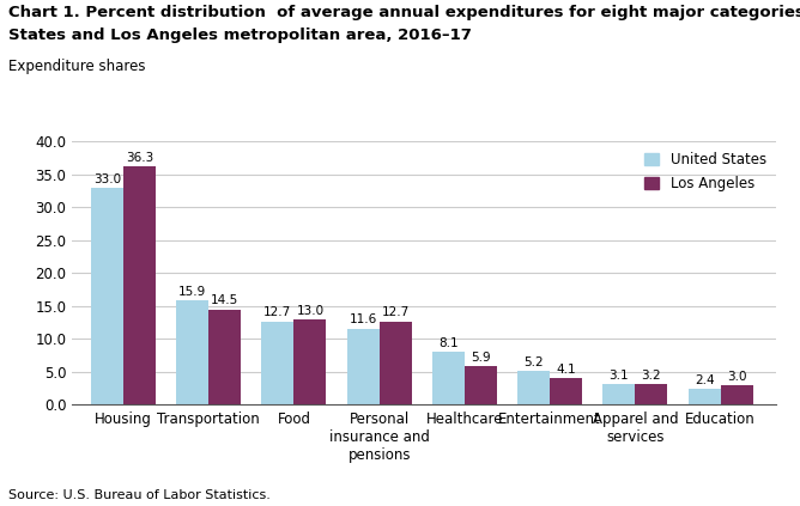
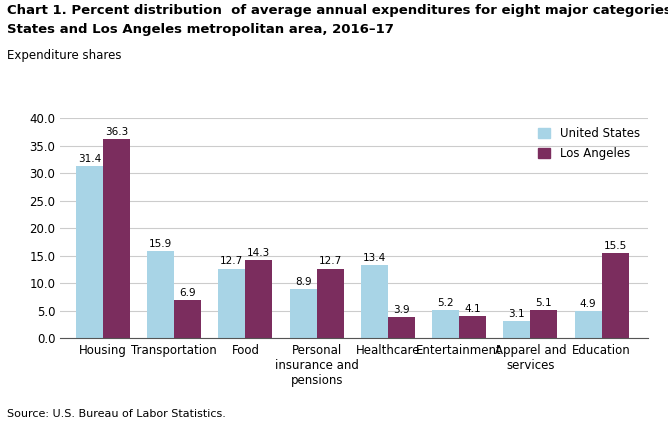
United States/Housing: 33.0 -> 31.4
Los Angeles/Transportation: 14.5 -> 6.9
Los Angeles/Food: 13.0 -> 14.3
United States/Personal insurance and pensions: 11.6 -> 8.9
United States/Healthcare: 8.1 -> 13.4
Los Angeles/Healthcare: 5.9 -> 3.9
Los Angeles/Apparel and services: 3.2 -> 5.1
United States/Education: 2.4 -> 4.9
Los Angeles/Education: 3.0 -> 15.5
